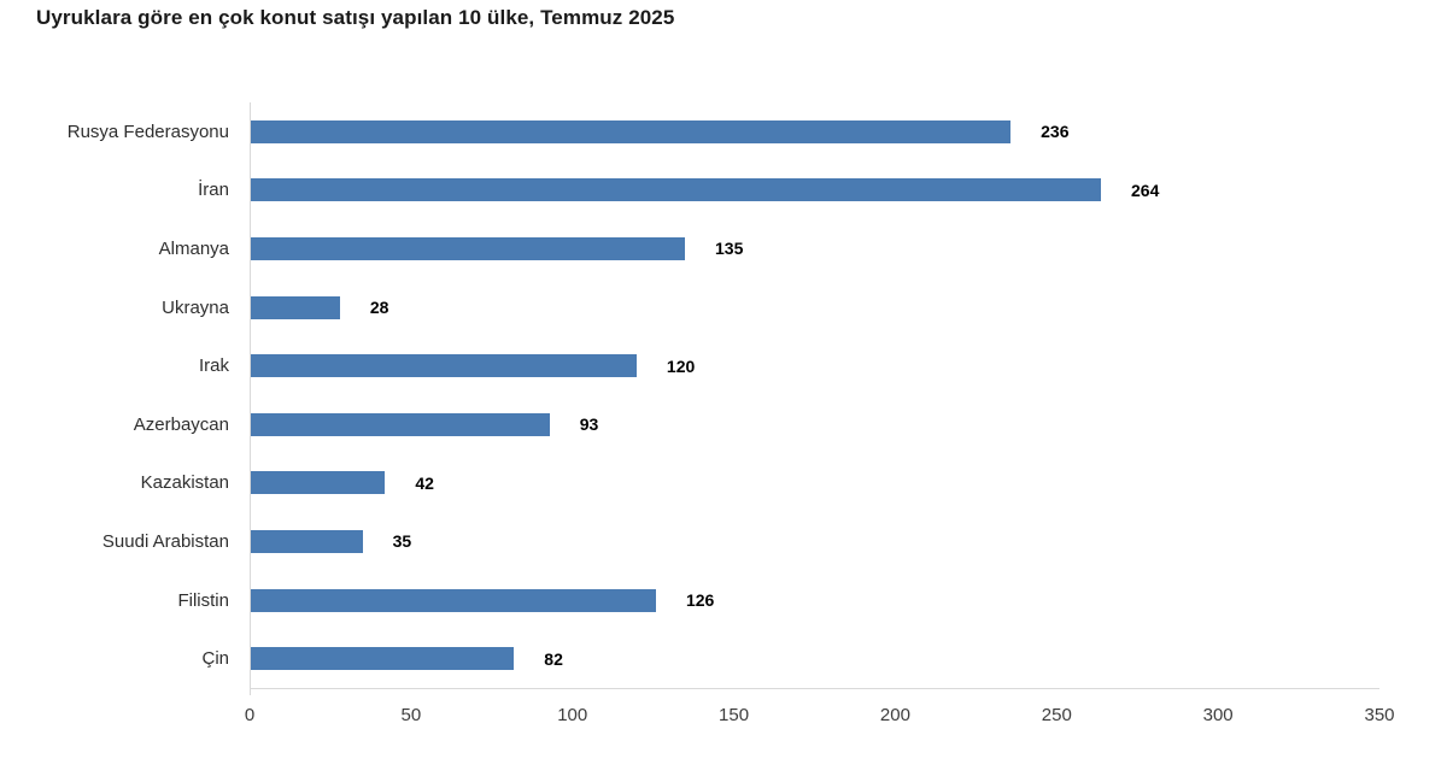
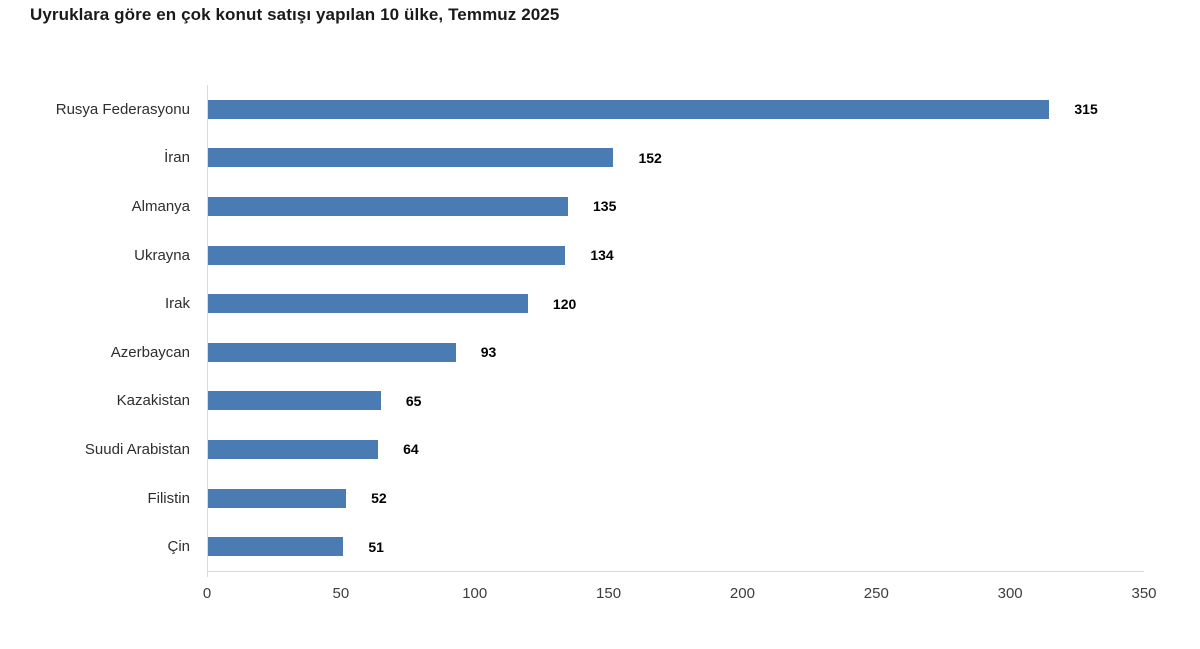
Rusya Federasyonu: 236 -> 315
İran: 264 -> 152
Ukrayna: 28 -> 134
Kazakistan: 42 -> 65
Suudi Arabistan: 35 -> 64
Filistin: 126 -> 52
Çin: 82 -> 51
